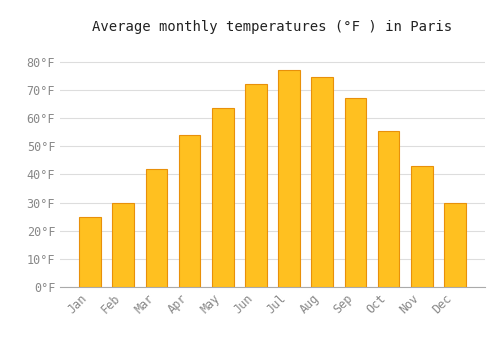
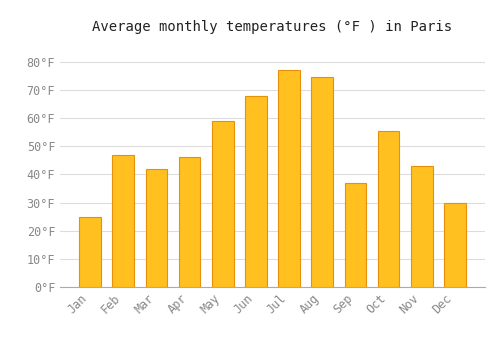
Feb: 30.0°F -> 47.0°F
Apr: 54.0°F -> 46.0°F
May: 63.5°F -> 59.0°F
Jun: 72.0°F -> 68.0°F
Sep: 67.0°F -> 37.0°F
